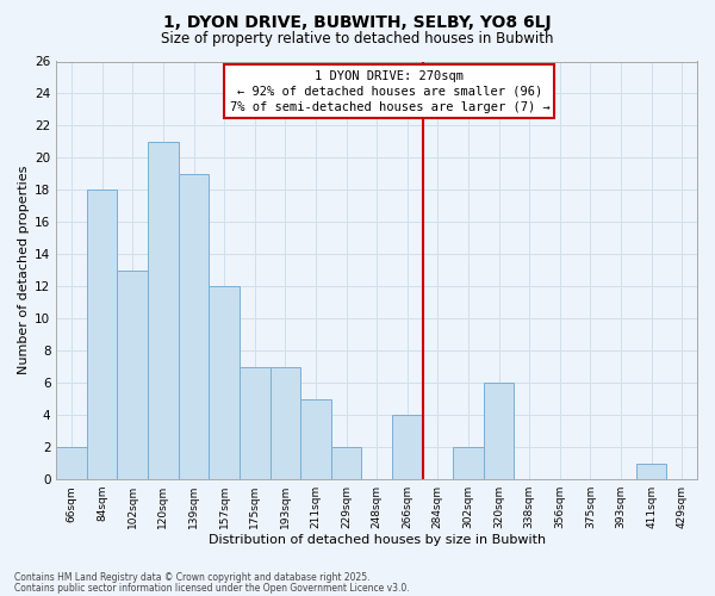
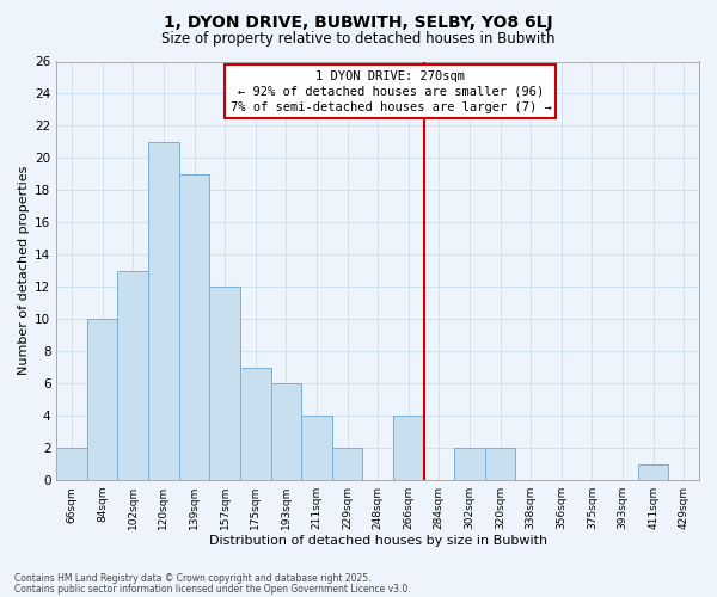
84sqm: 18 -> 10
193sqm: 7 -> 6
211sqm: 5 -> 4
320sqm: 6 -> 2
